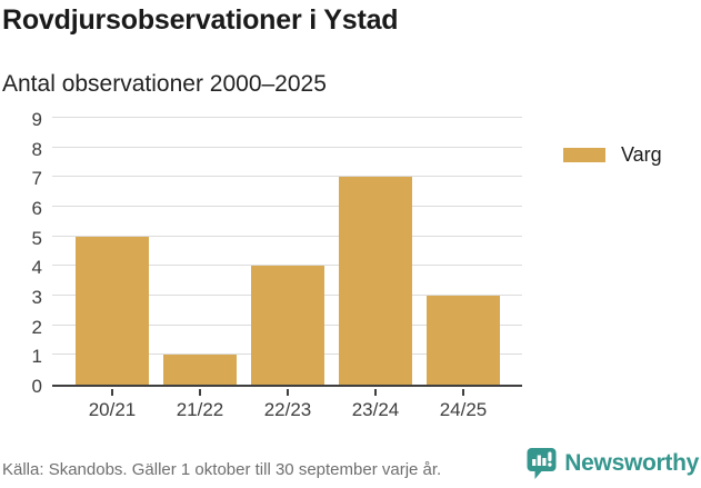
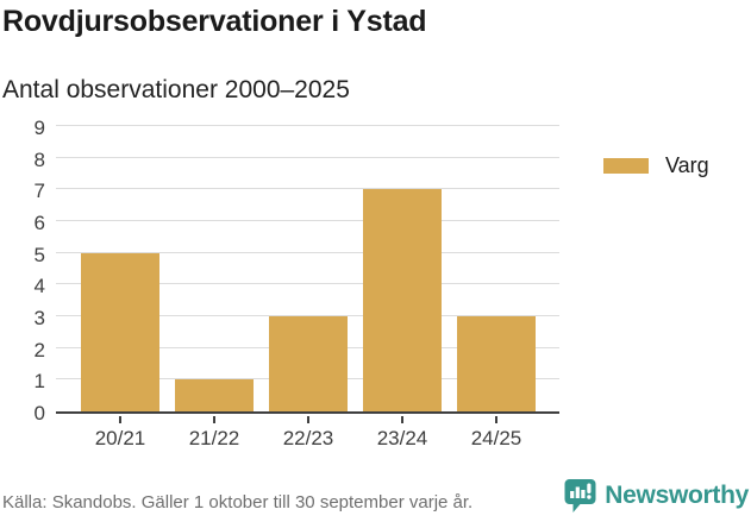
22/23: 4 -> 3
